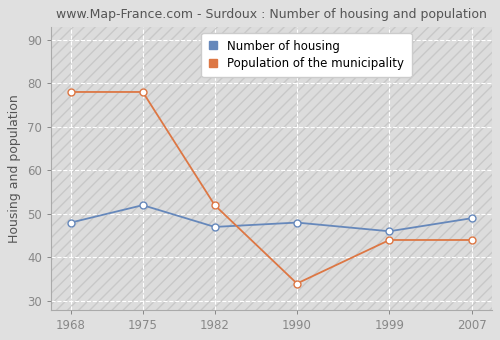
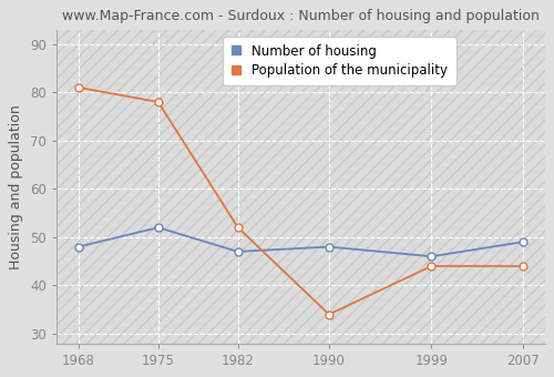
Population of the municipality/1968: 78 -> 81
